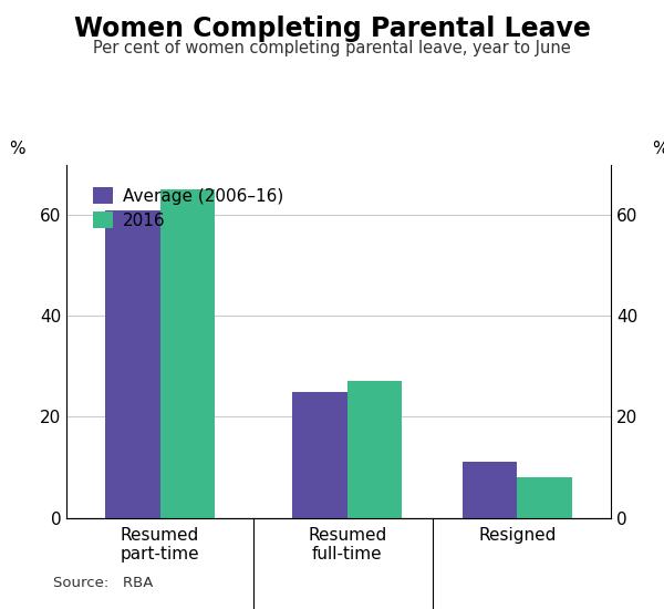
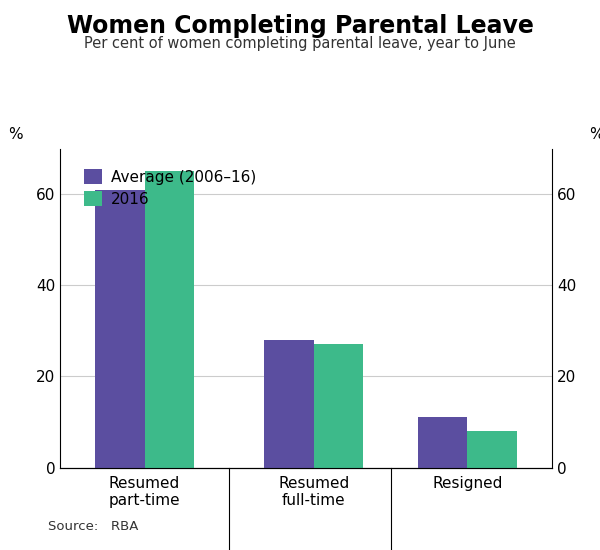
Average (2006–16)/Resumed full-time: 25 -> 28
